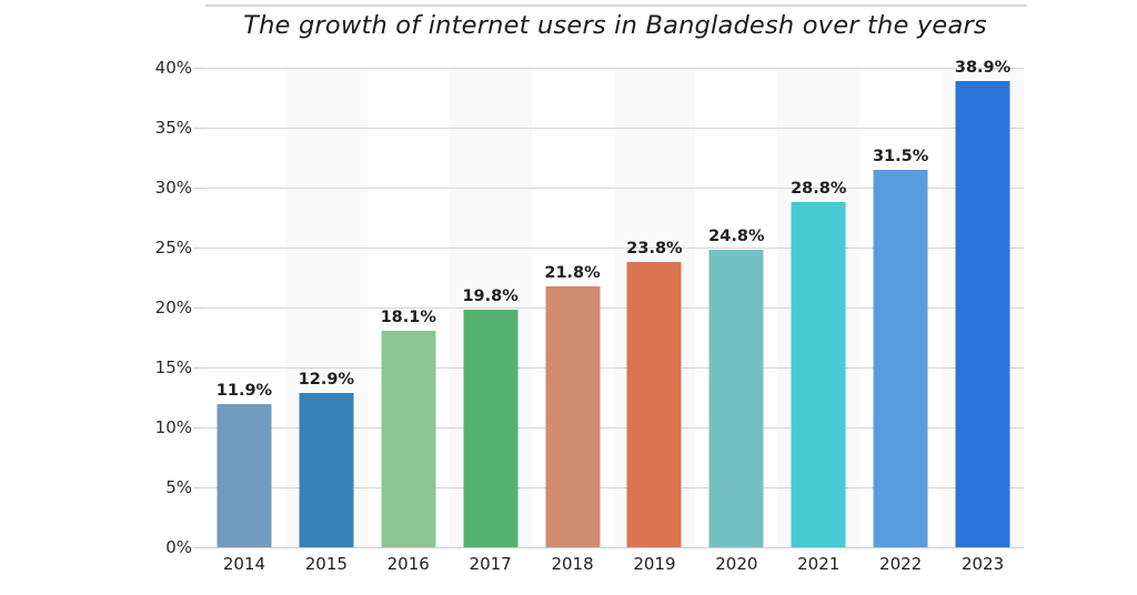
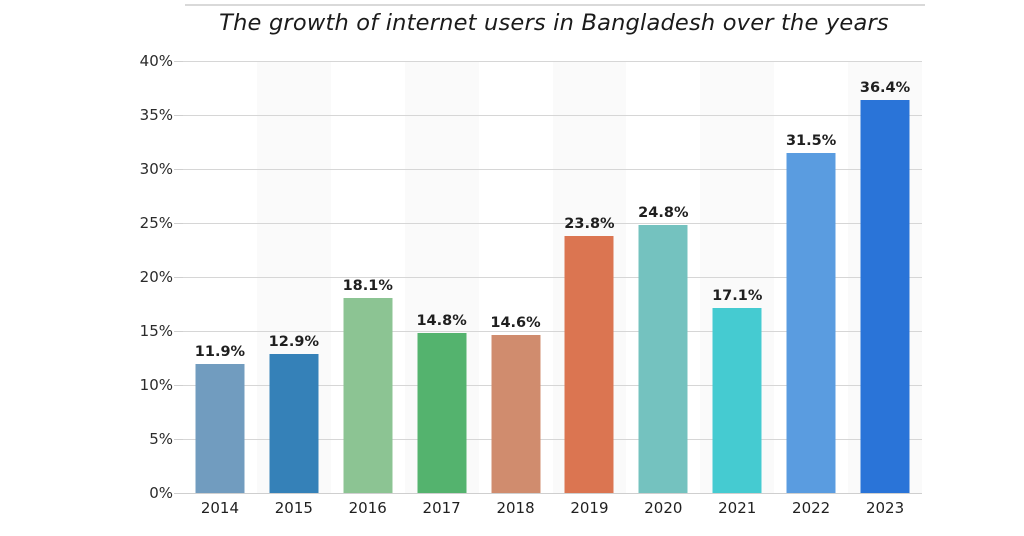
2017: 19.8% -> 14.8%
2018: 21.8% -> 14.6%
2021: 28.8% -> 17.1%
2023: 38.9% -> 36.4%
